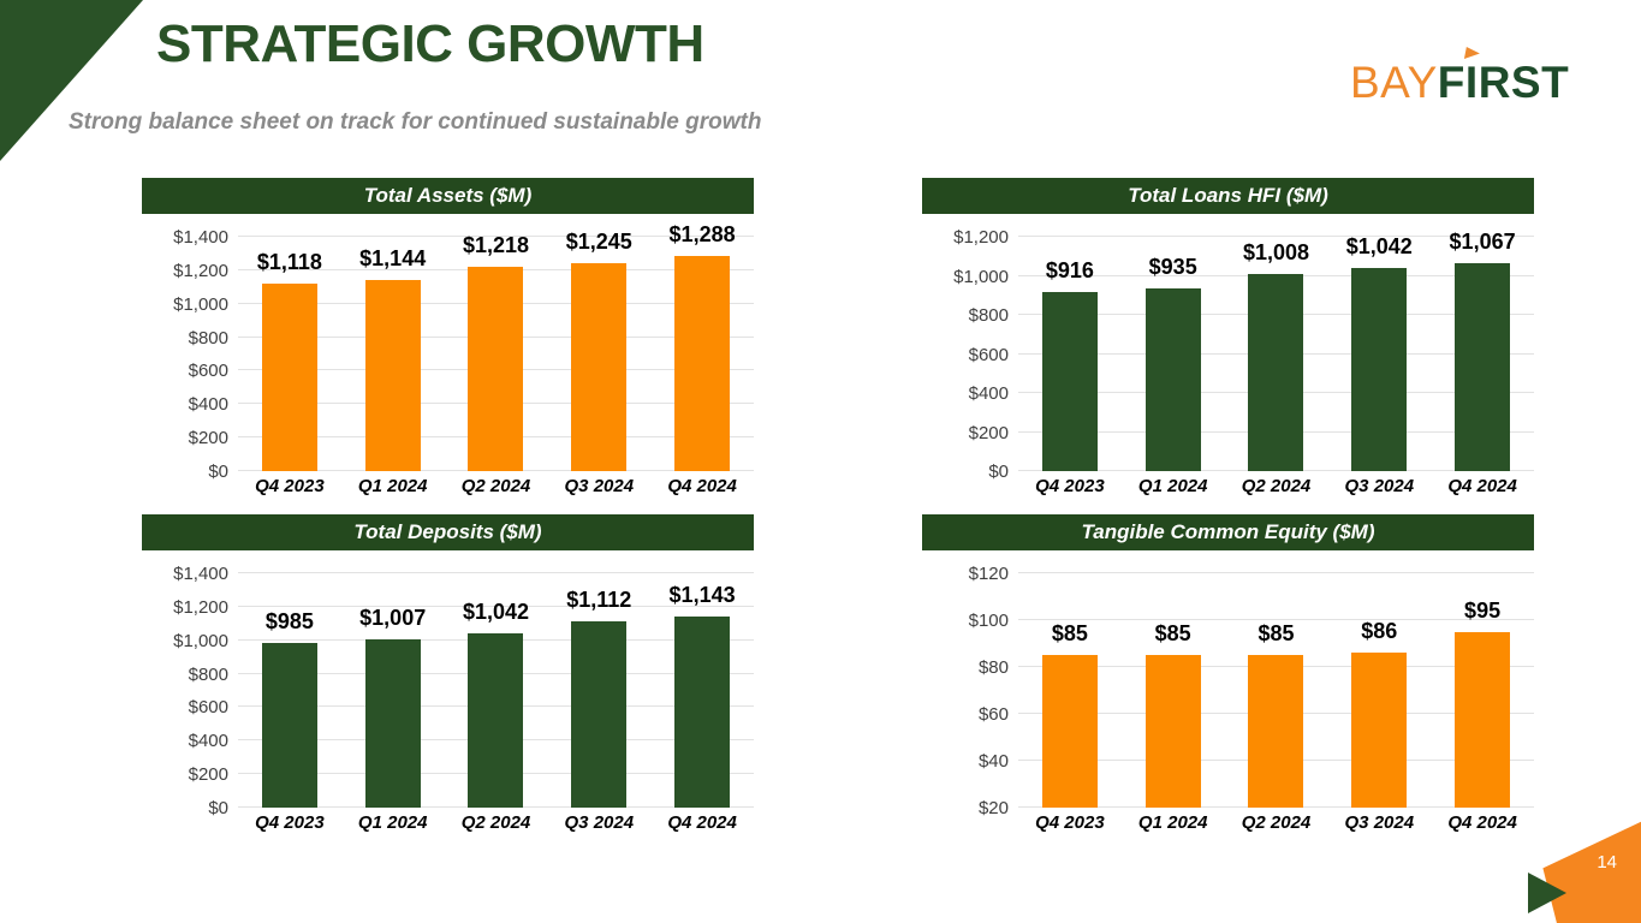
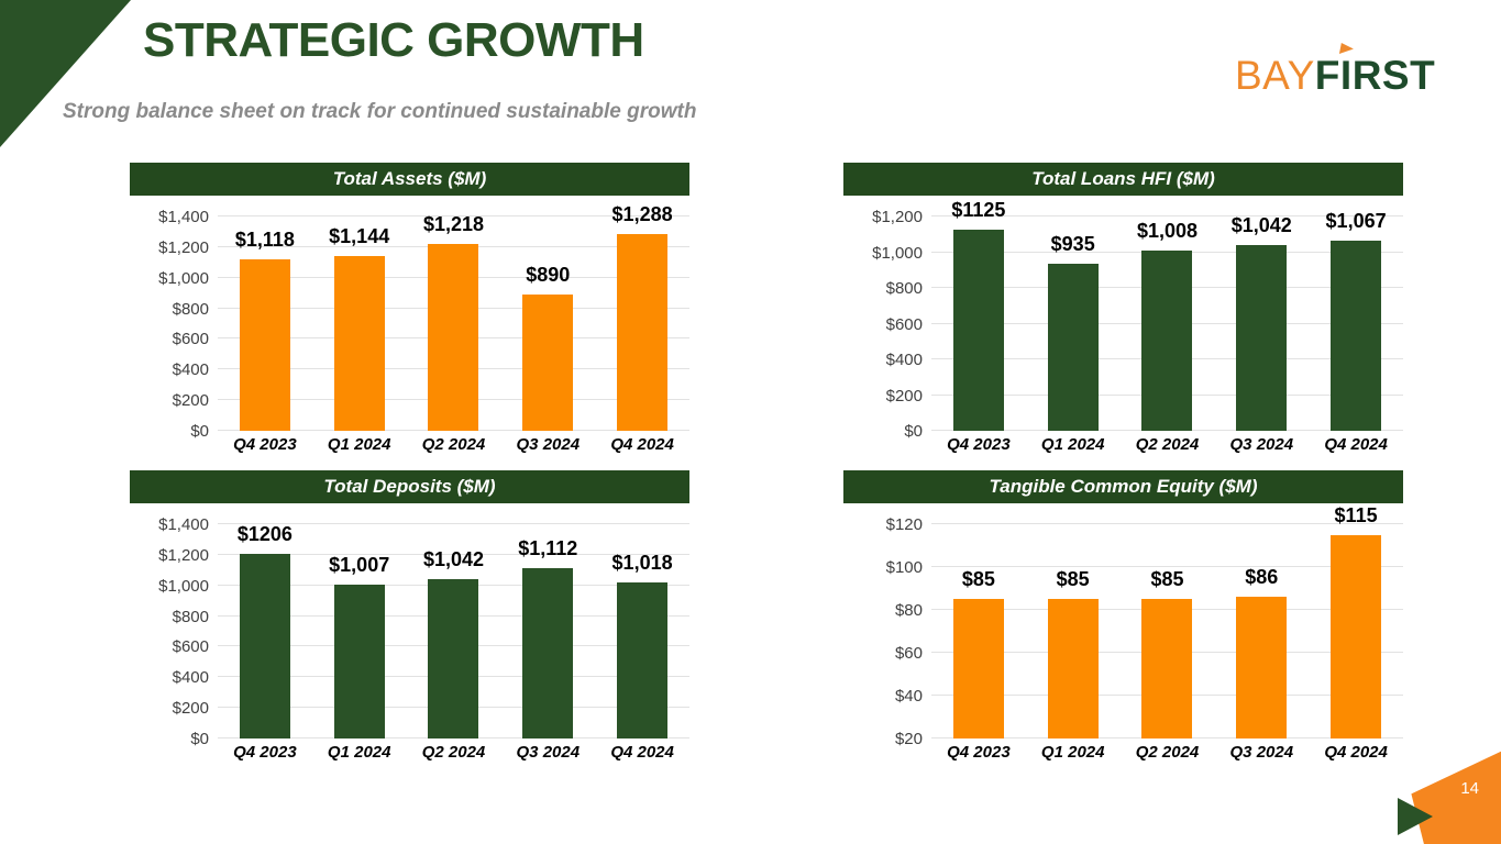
Total Assets ($M)/Q3 2024: $1,245 -> $890
Total Loans HFI ($M)/Q4 2023: $916 -> $1125
Total Deposits ($M)/Q4 2023: $985 -> $1206
Total Deposits ($M)/Q4 2024: $1,143 -> $1,018
Tangible Common Equity ($M)/Q4 2024: $95 -> $115
